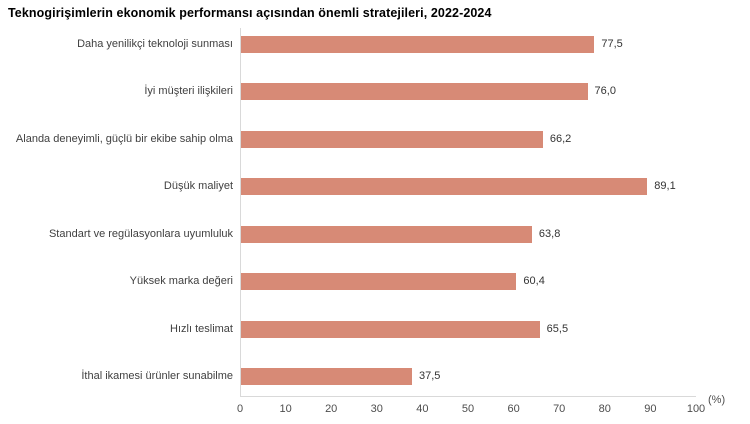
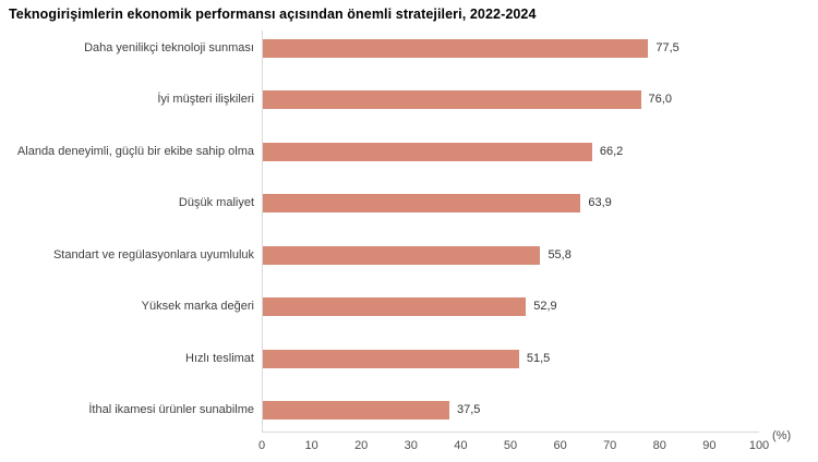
Düşük maliyet: 89,1 -> 63,9
Standart ve regülasyonlara uyumluluk: 63,8 -> 55,8
Yüksek marka değeri: 60,4 -> 52,9
Hızlı teslimat: 65,5 -> 51,5
